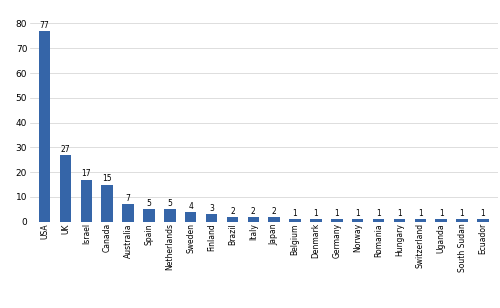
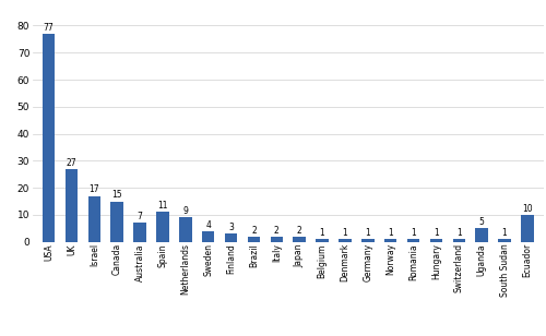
Spain: 5 -> 11
Netherlands: 5 -> 9
Uganda: 1 -> 5
Ecuador: 1 -> 10
